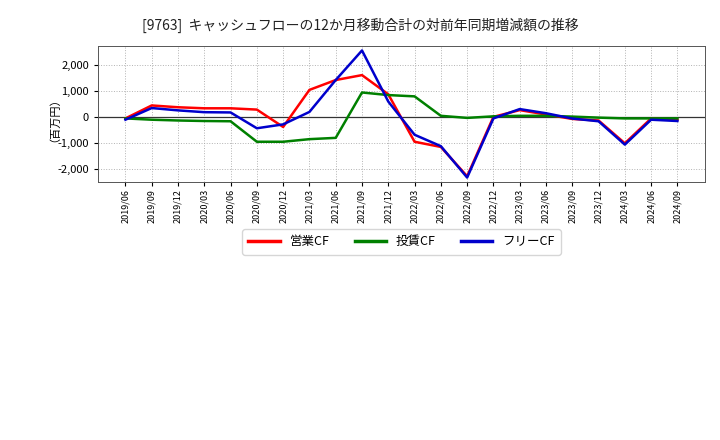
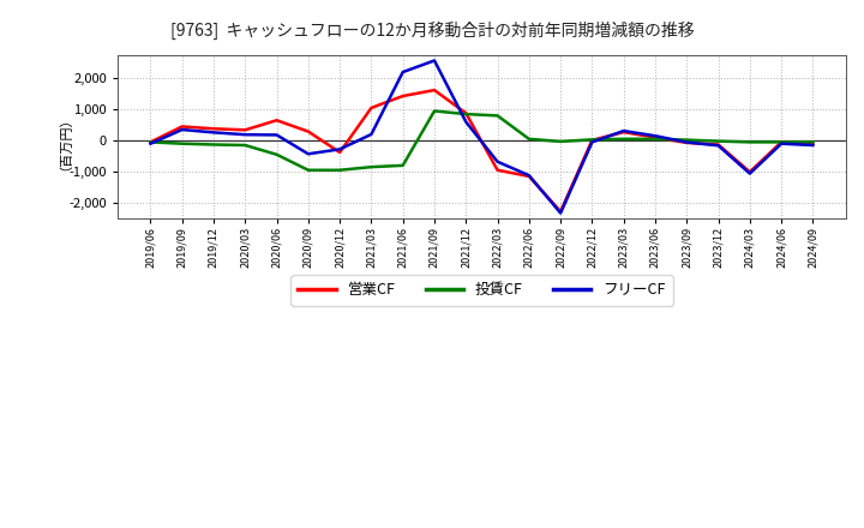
営業CF/2020/06: 340 -> 650
投賃CF/2020/06: -160 -> -450
フリーCF/2021/06: 1,430 -> 2,200
